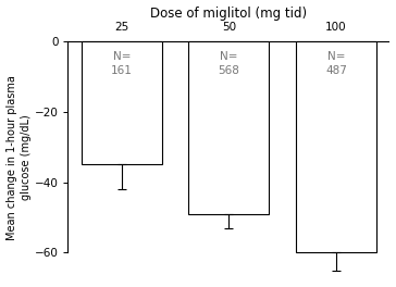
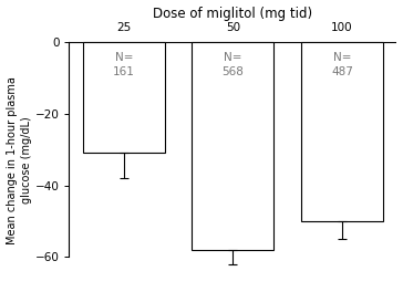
25: -35 -> -31
50: -49 -> -58
100: -60 -> -50
